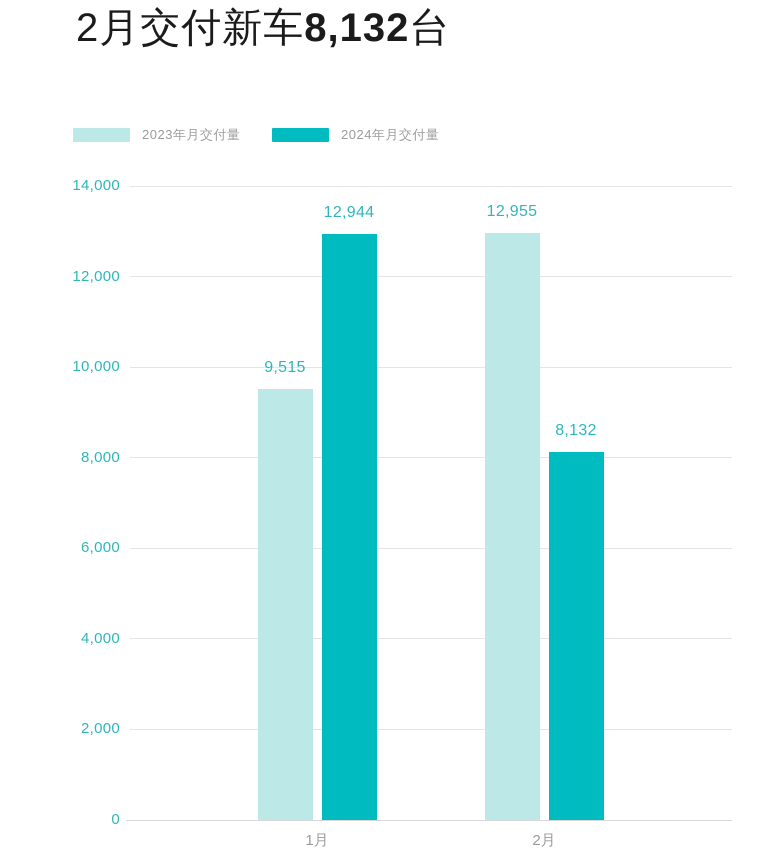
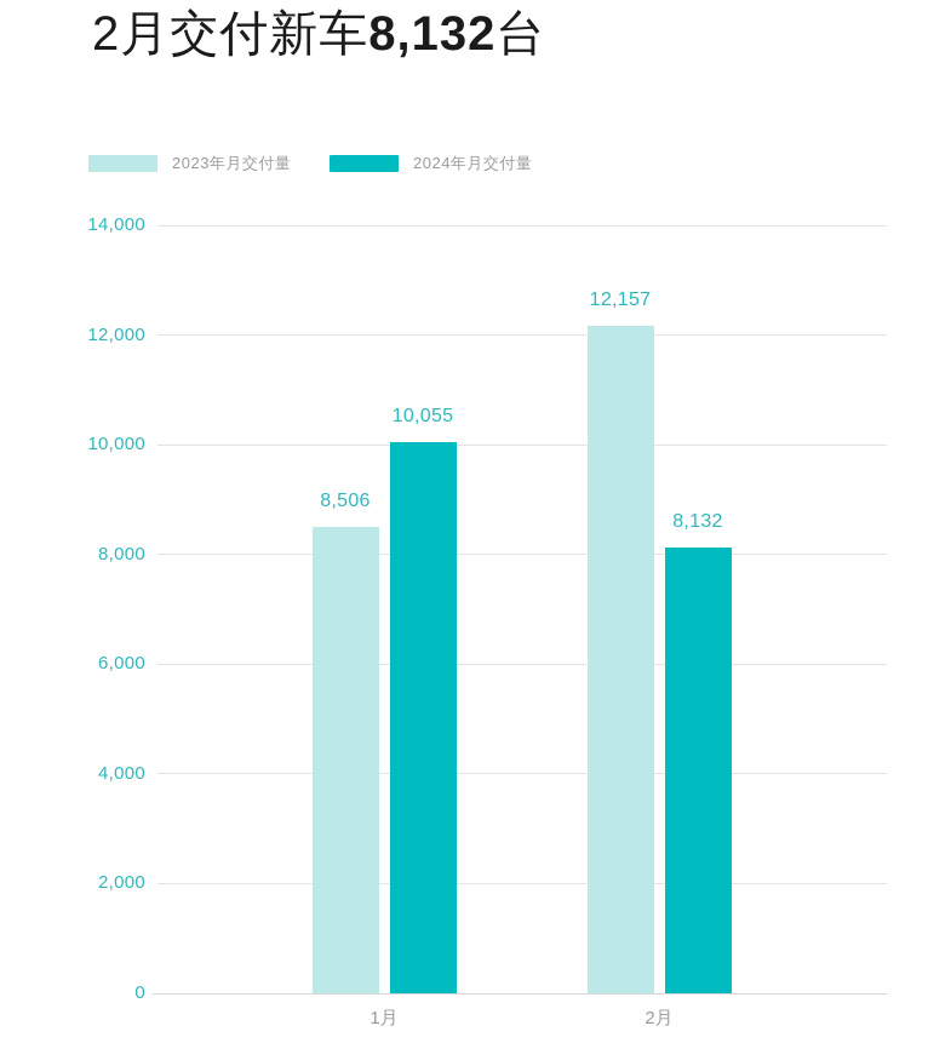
2023年月交付量/1月: 9,515 -> 8,506
2024年月交付量/1月: 12,944 -> 10,055
2023年月交付量/2月: 12,955 -> 12,157
